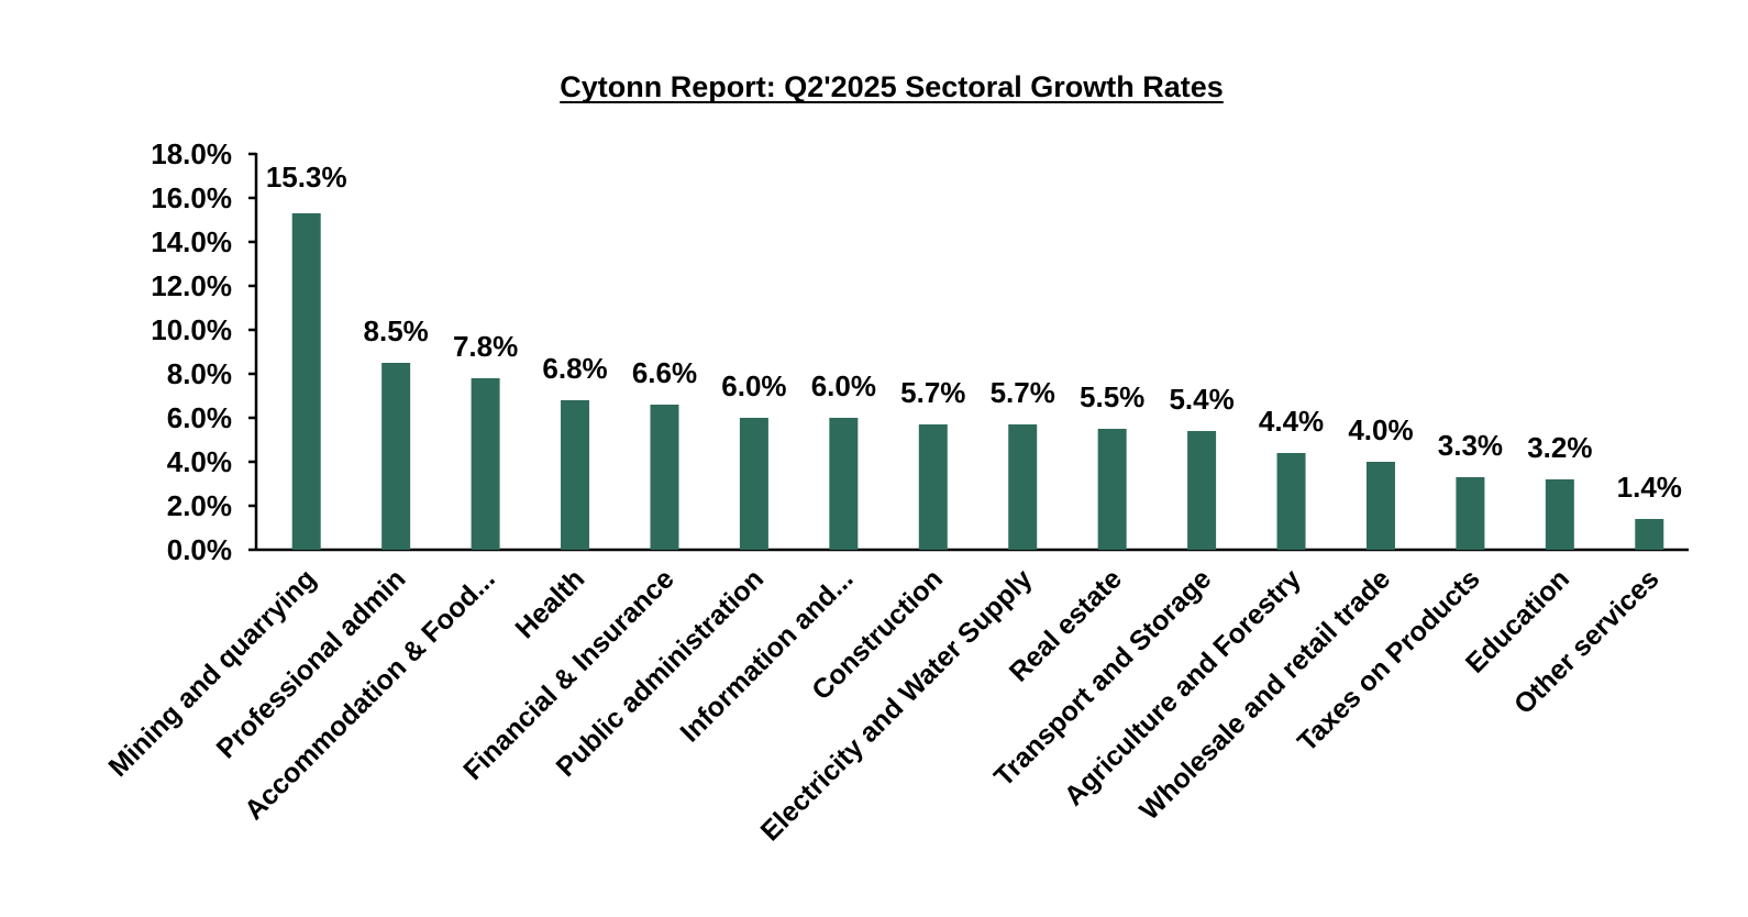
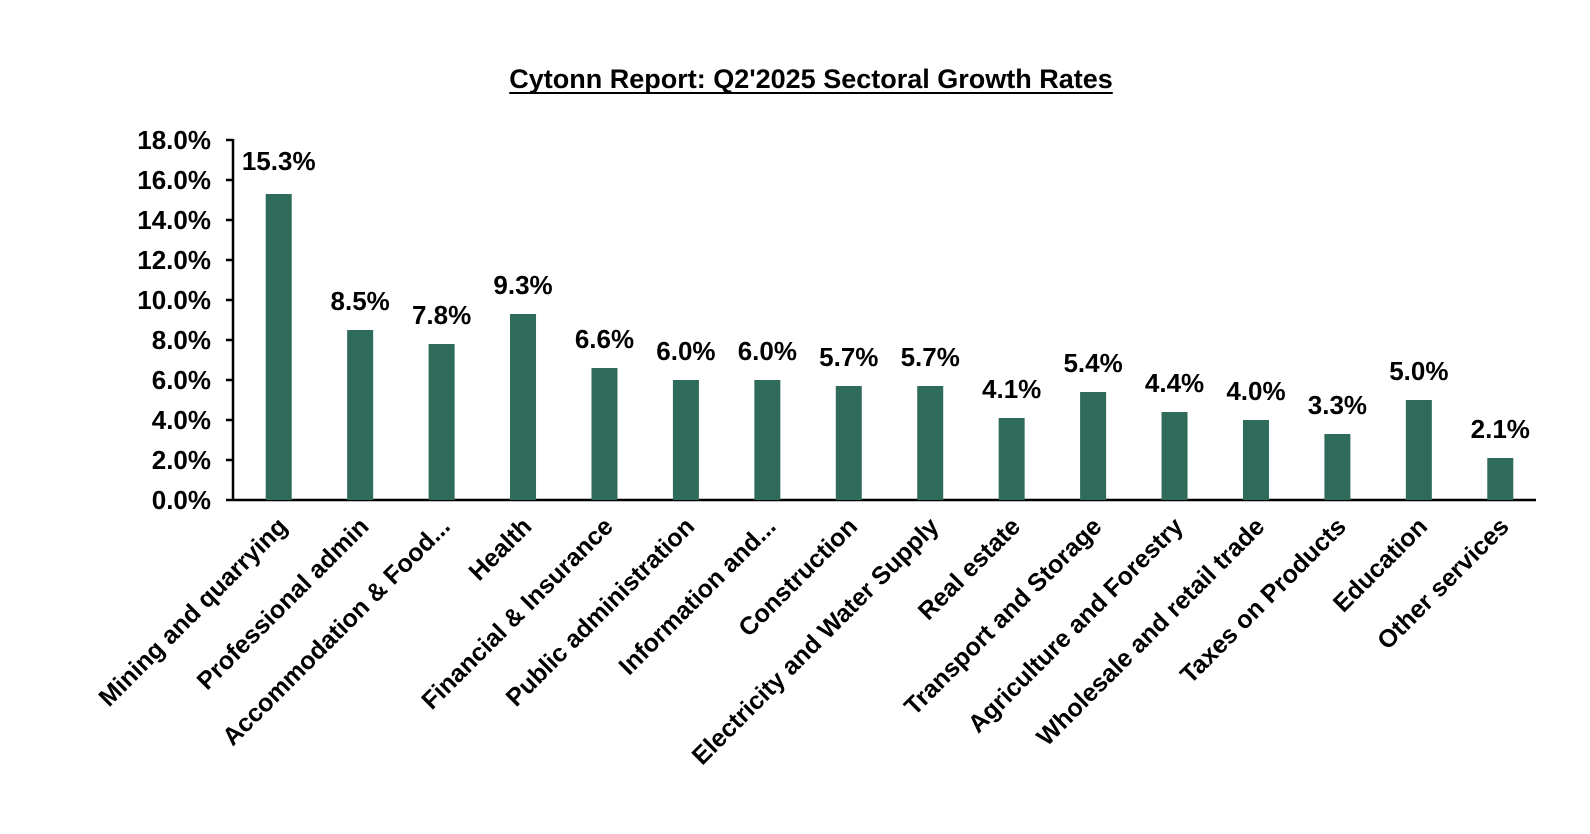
Health: 6.8% -> 9.3%
Real estate: 5.5% -> 4.1%
Education: 3.2% -> 5.0%
Other services: 1.4% -> 2.1%
